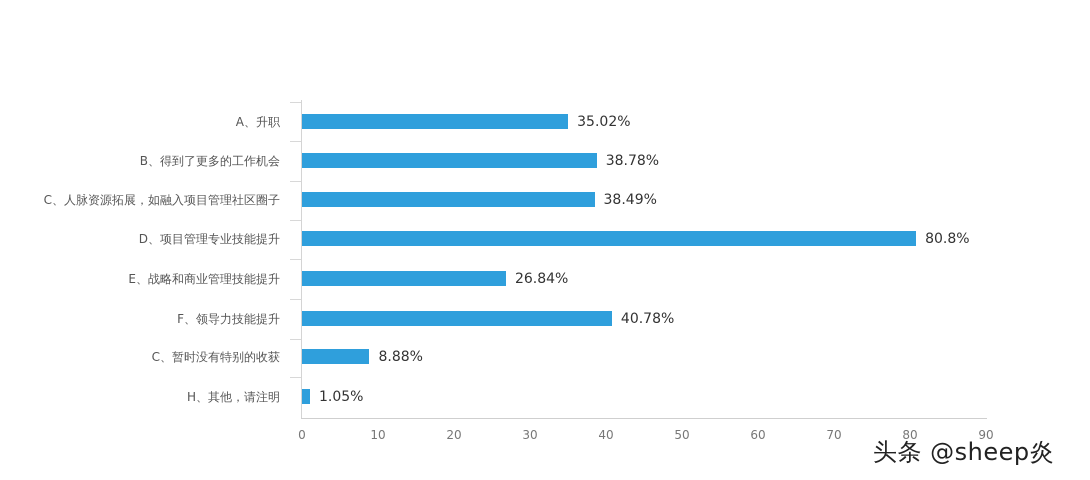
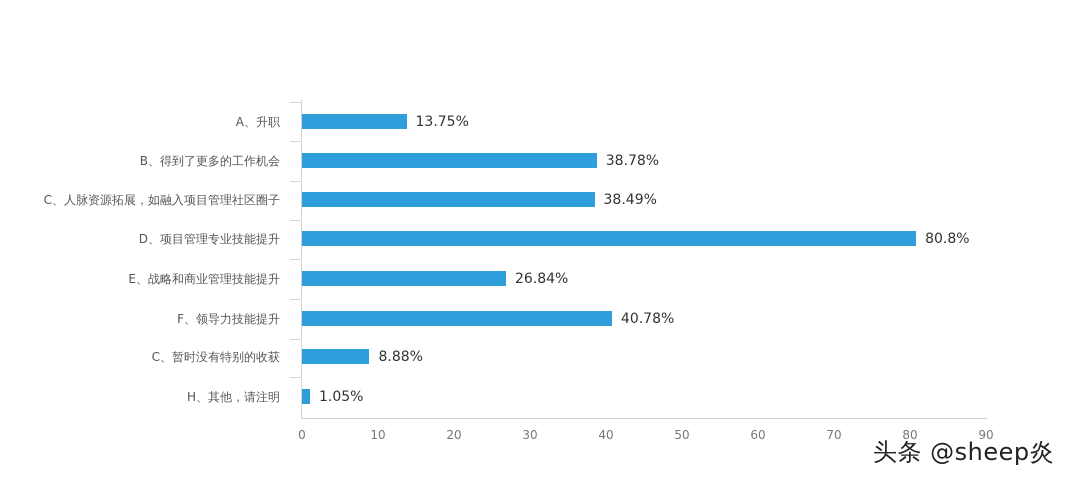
A、升职: 35.02% -> 13.75%
